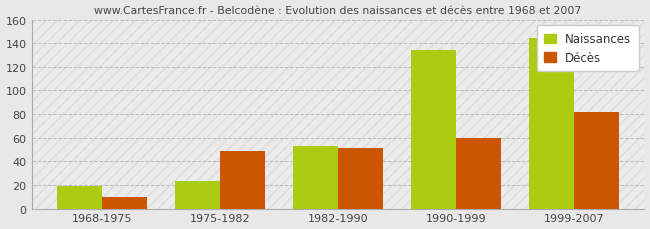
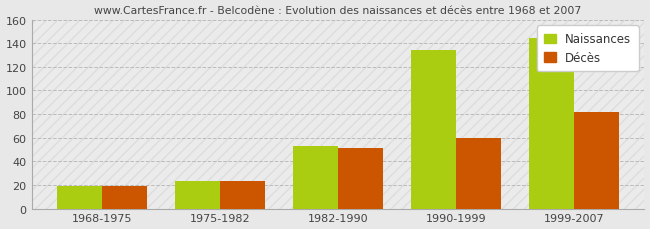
Décès/1968-1975: 10 -> 19
Décès/1975-1982: 49 -> 23
